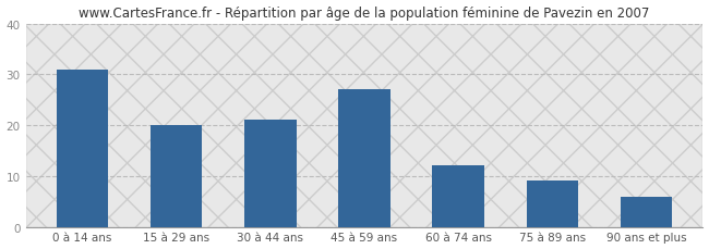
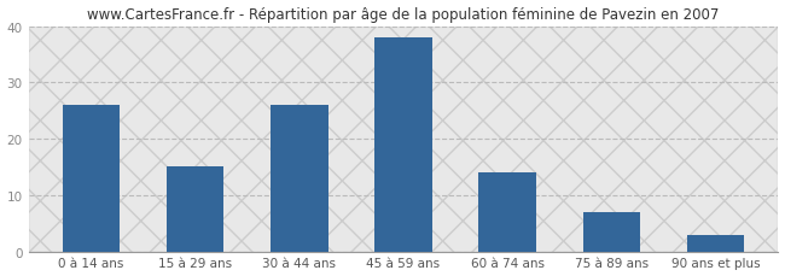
0 à 14 ans: 31 -> 26
15 à 29 ans: 20 -> 15
30 à 44 ans: 21 -> 26
45 à 59 ans: 27 -> 38
60 à 74 ans: 12 -> 14
75 à 89 ans: 9 -> 7
90 ans et plus: 6 -> 3
